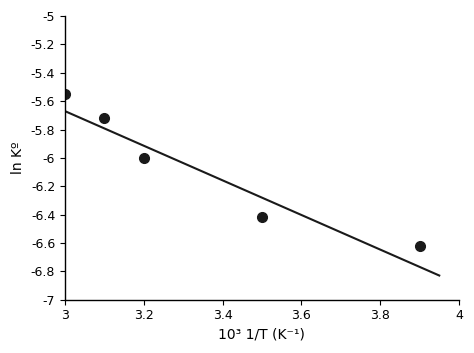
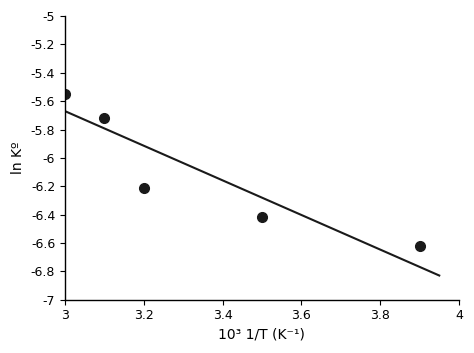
3.2: -6.00 -> -6.21
